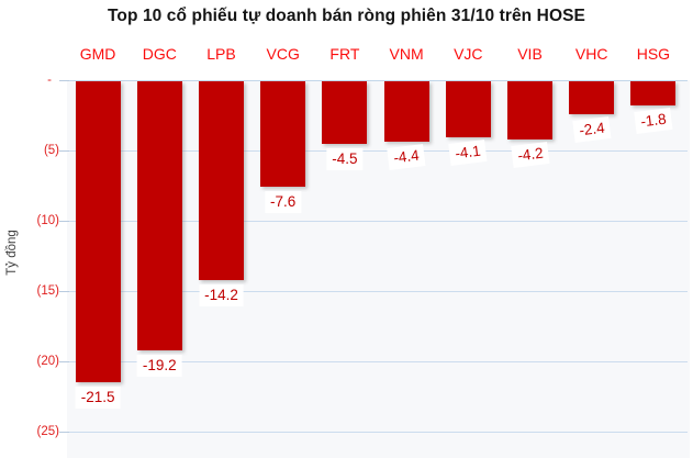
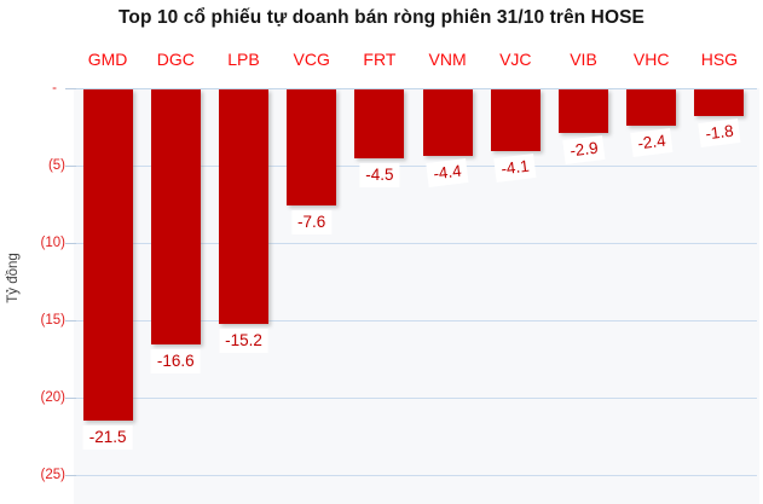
DGC: -19.2 -> -16.6
LPB: -14.2 -> -15.2
VIB: -4.2 -> -2.9
